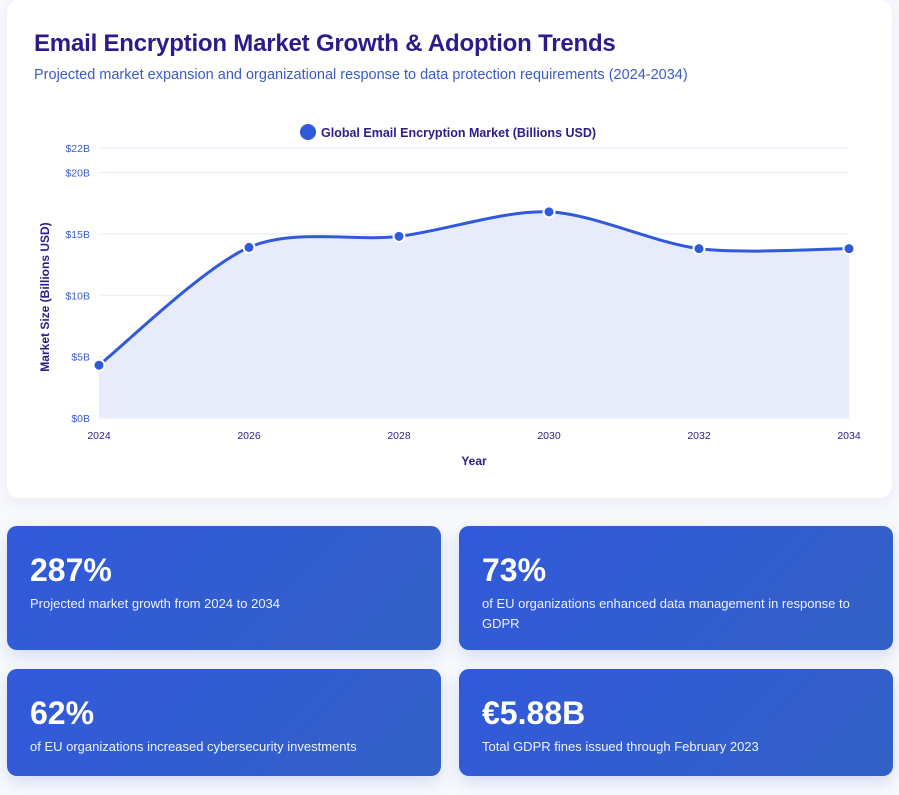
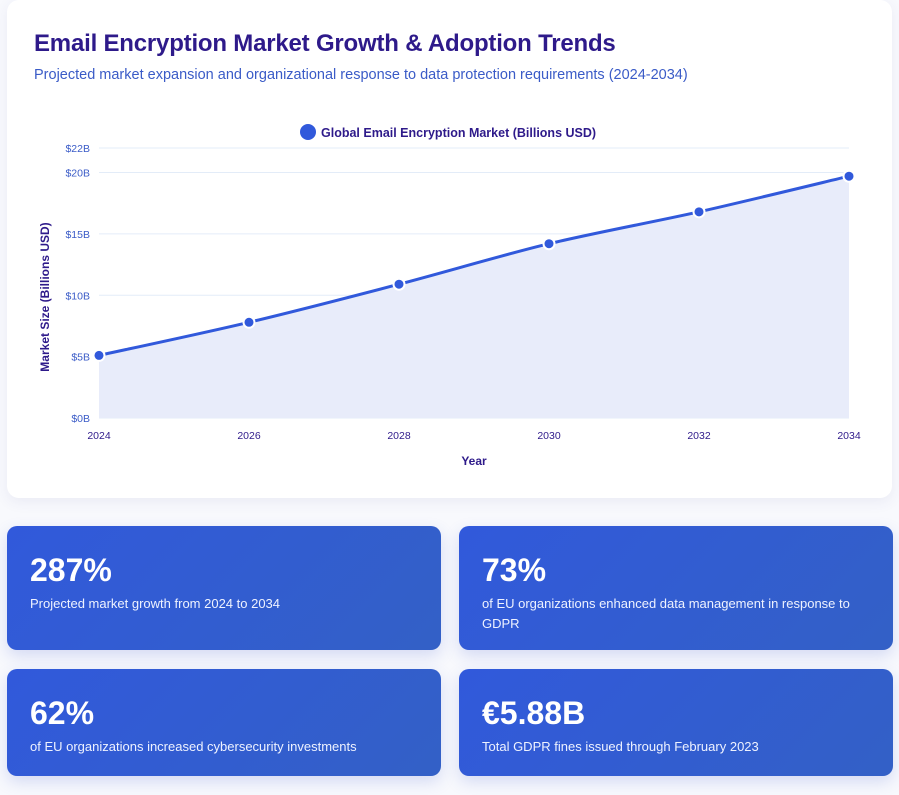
2024: $4.3B -> $5.1B
2026: $13.9B -> $7.8B
2028: $14.8B -> $10.9B
2030: $16.8B -> $14.2B
2032: $13.8B -> $16.8B
2034: $13.8B -> $19.7B
